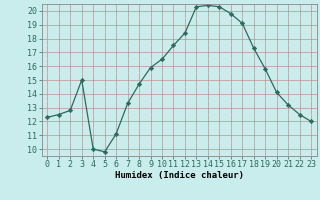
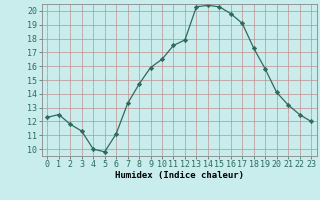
2: 12.8 -> 11.8
3: 15.0 -> 11.3
12: 18.4 -> 17.9
